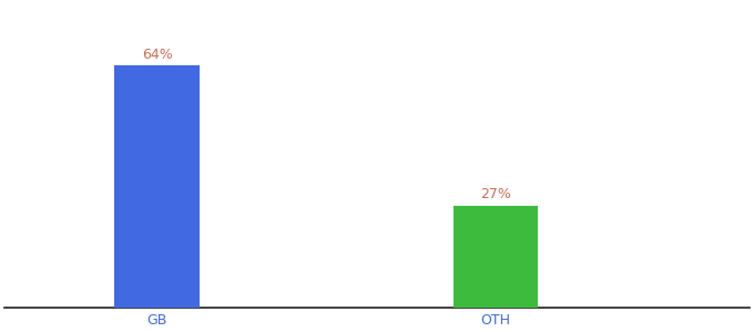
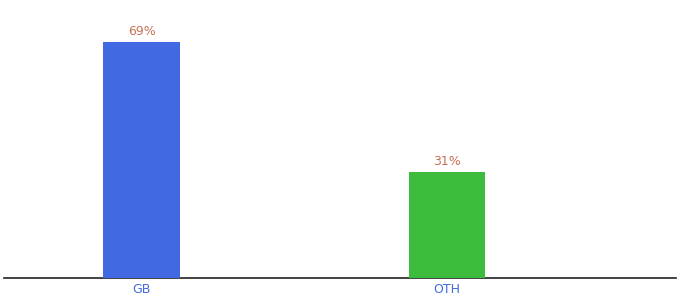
GB: 64% -> 69%
OTH: 27% -> 31%
